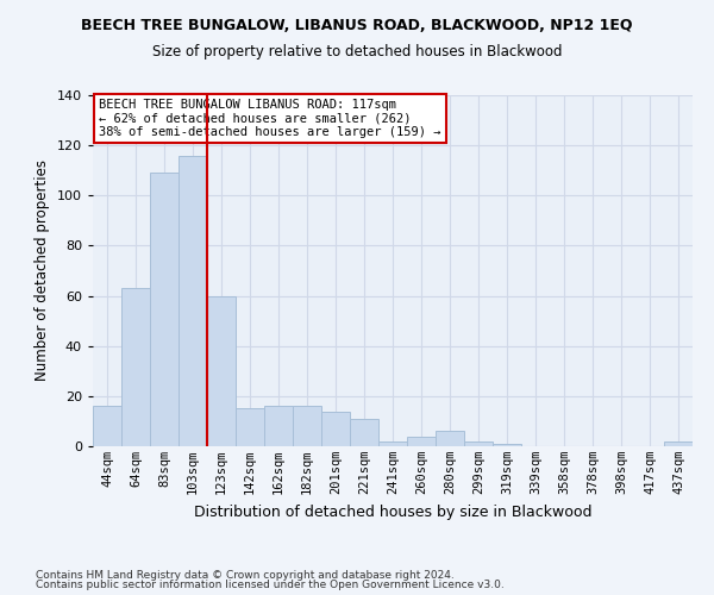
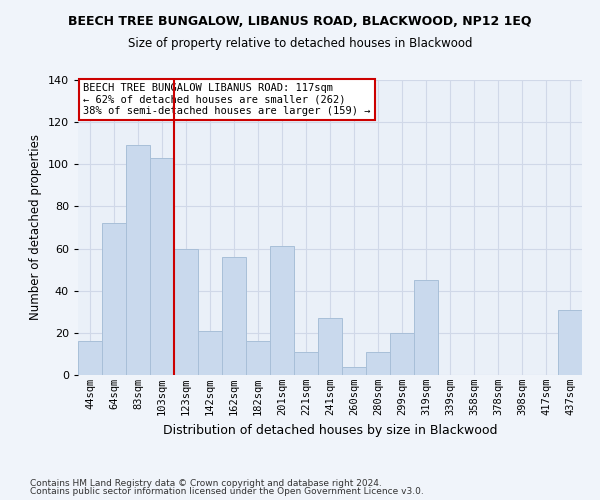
64sqm: 63 -> 72
103sqm: 116 -> 103
142sqm: 15 -> 21
162sqm: 16 -> 56
201sqm: 14 -> 61
241sqm: 2 -> 27
280sqm: 6 -> 11
299sqm: 2 -> 20
319sqm: 1 -> 45
437sqm: 2 -> 31
